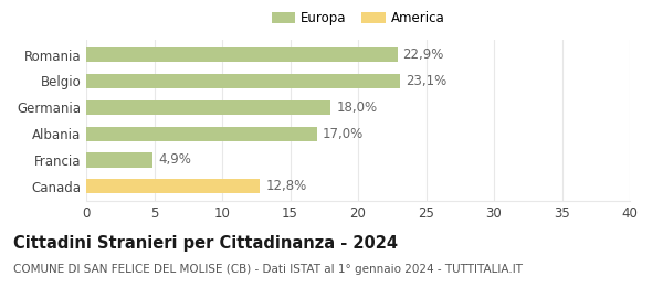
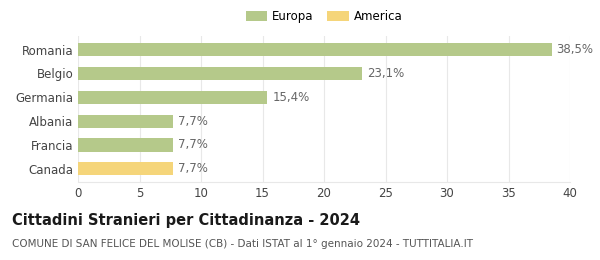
Romania: 22,9% -> 38,5%
Germania: 18,0% -> 15,4%
Albania: 17,0% -> 7,7%
Francia: 4,9% -> 7,7%
Canada: 12,8% -> 7,7%
